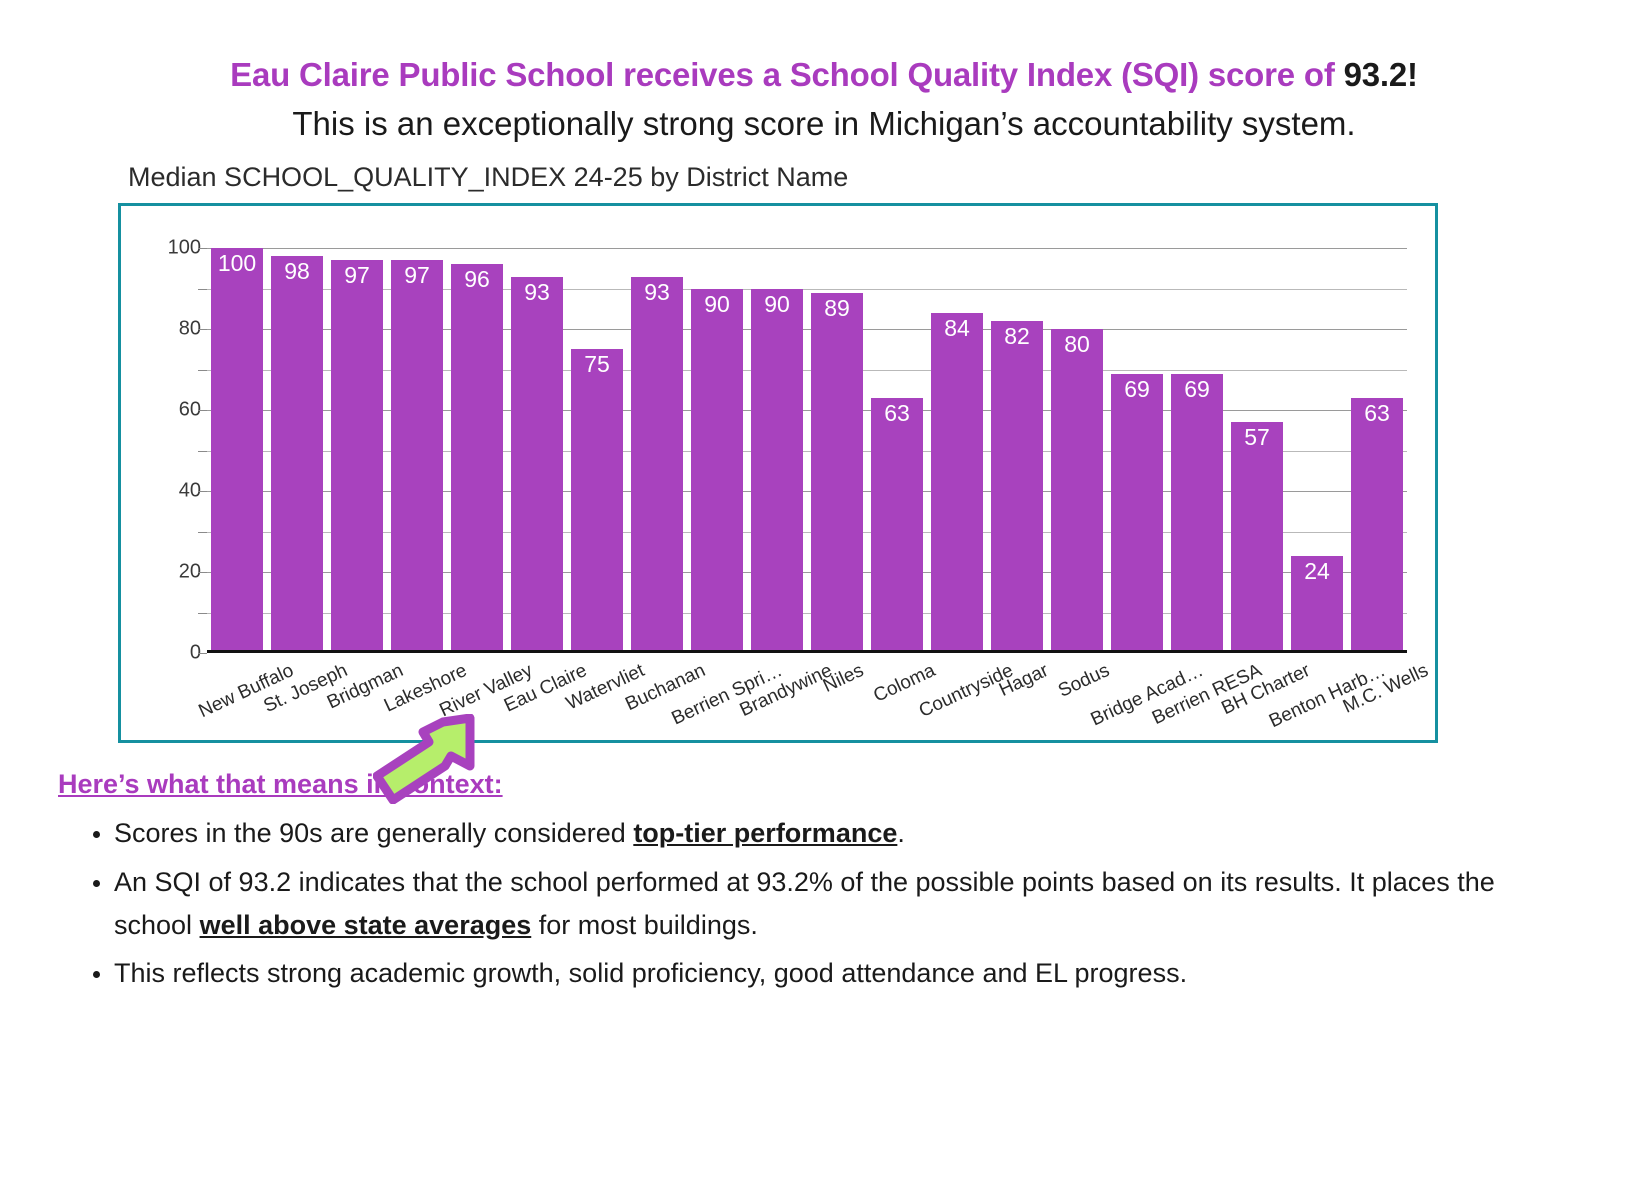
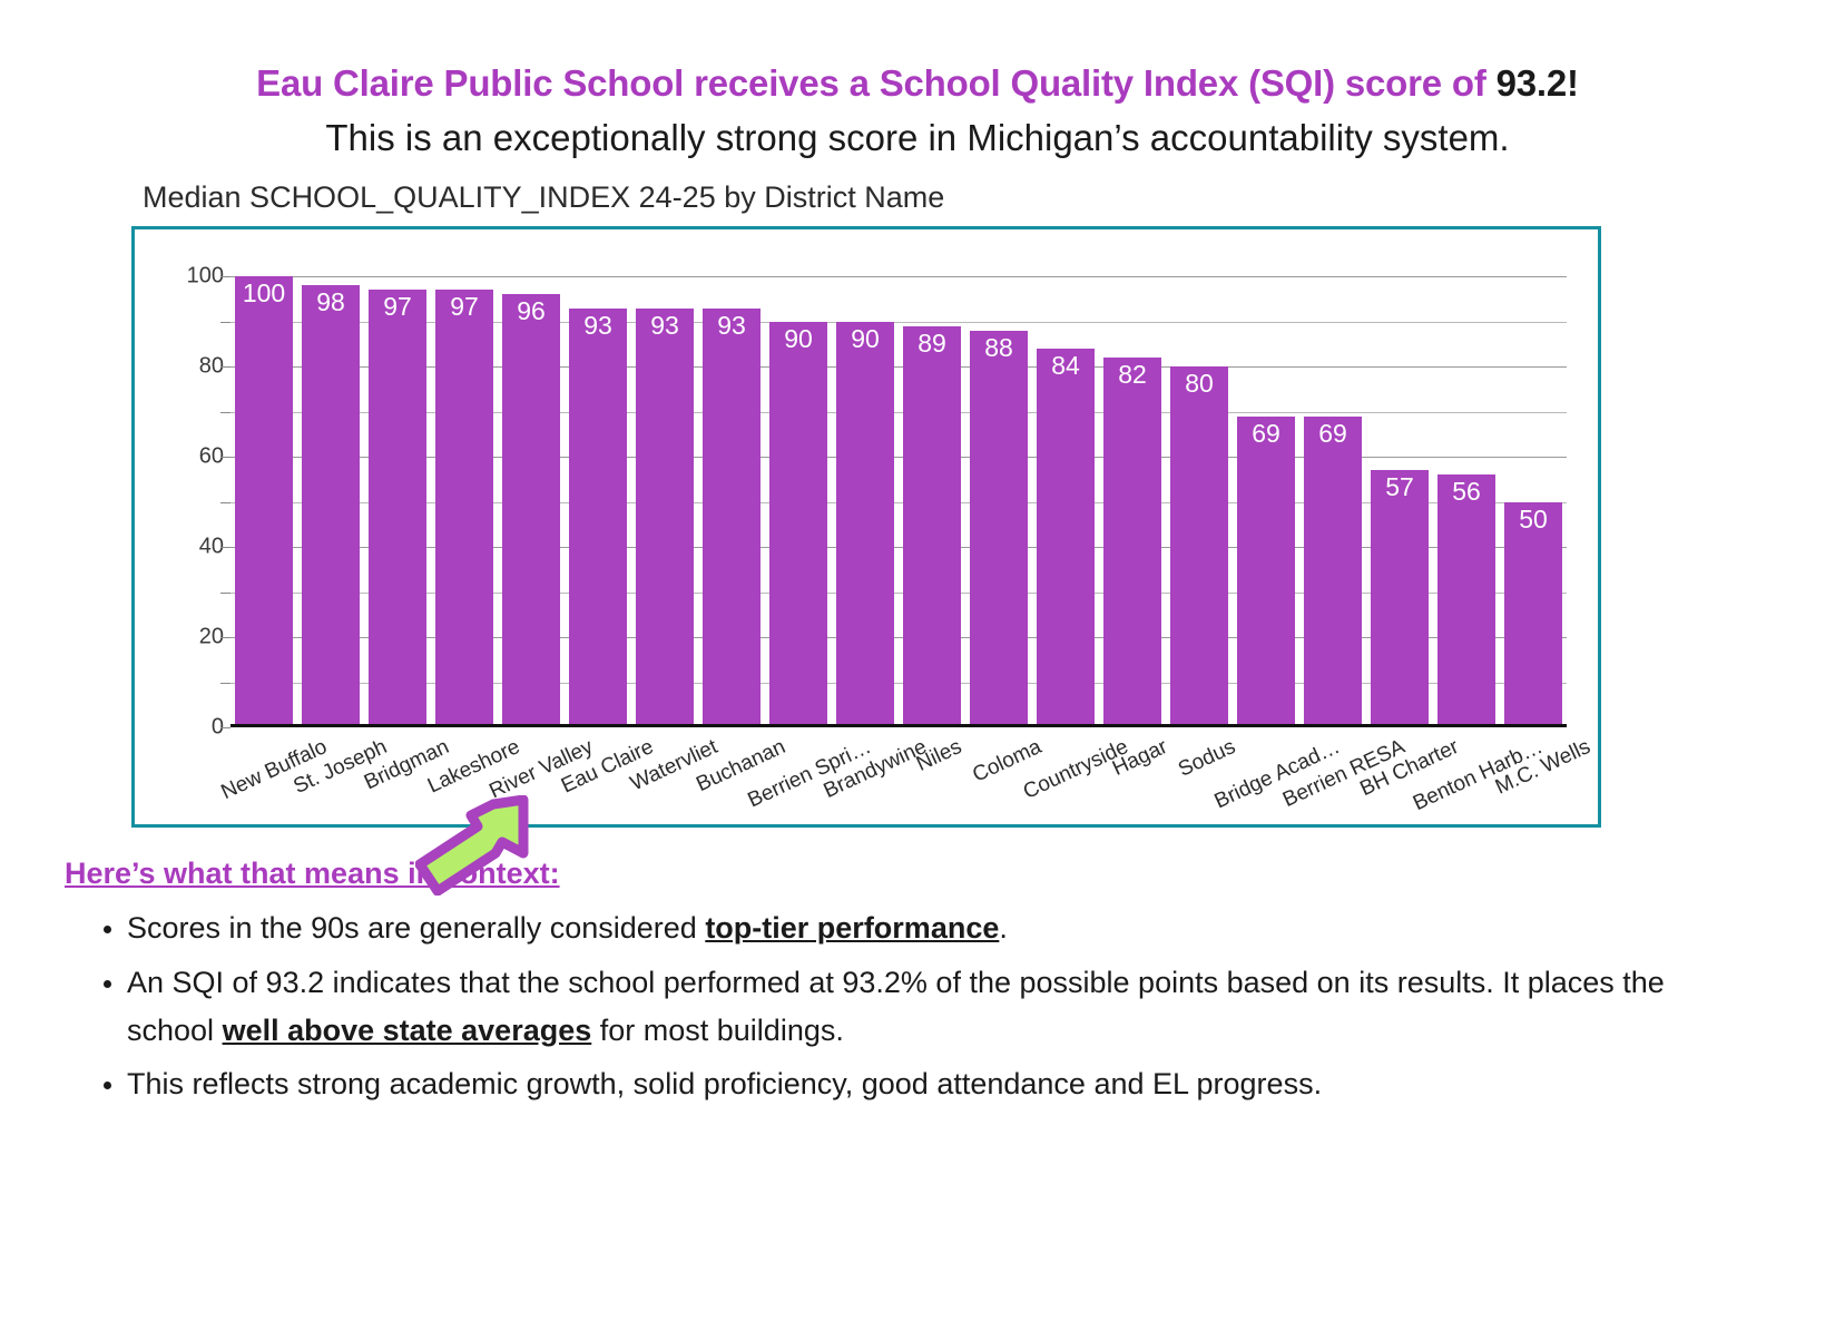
Watervliet: 75 -> 93
Coloma: 63 -> 88
Benton Harb…: 24 -> 56
M.C. Wells: 63 -> 50
